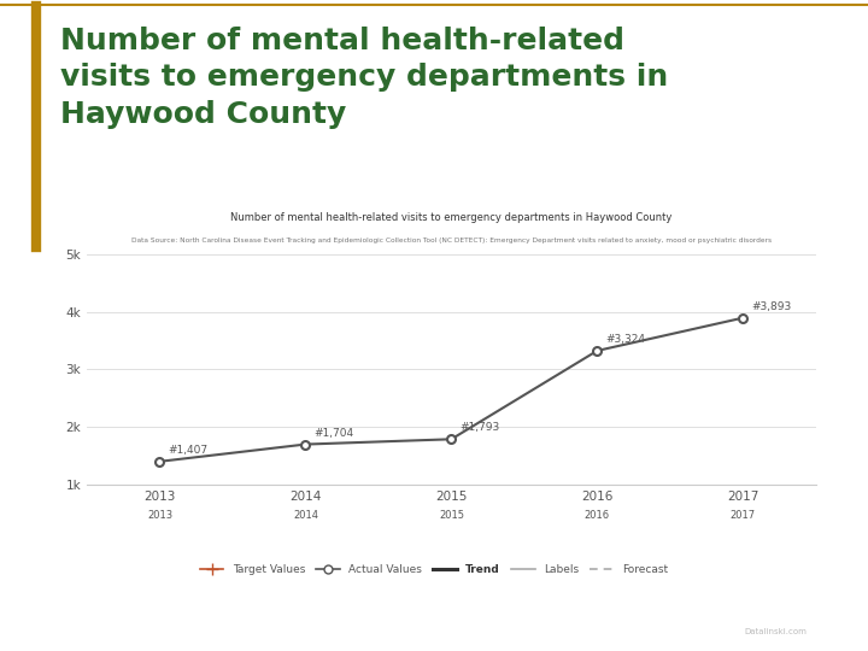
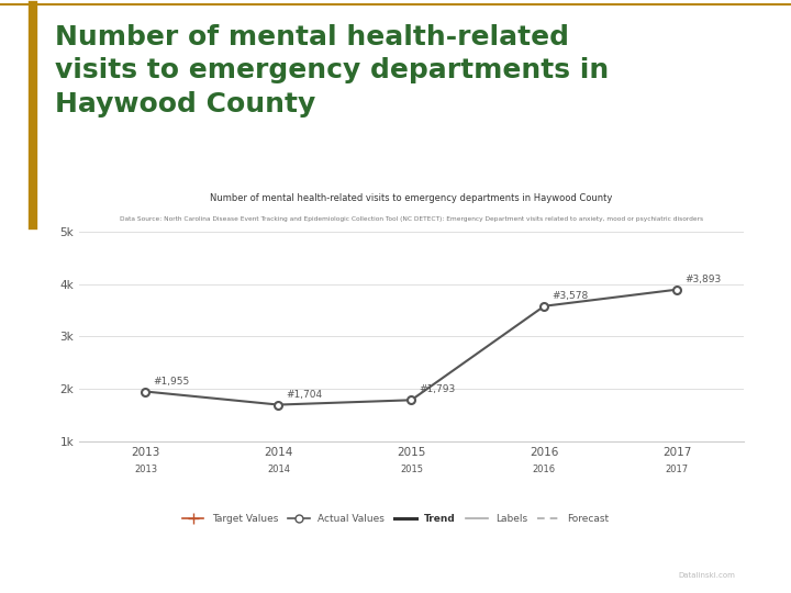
2013: #1,407 -> #1,955
2016: #3,324 -> #3,578
